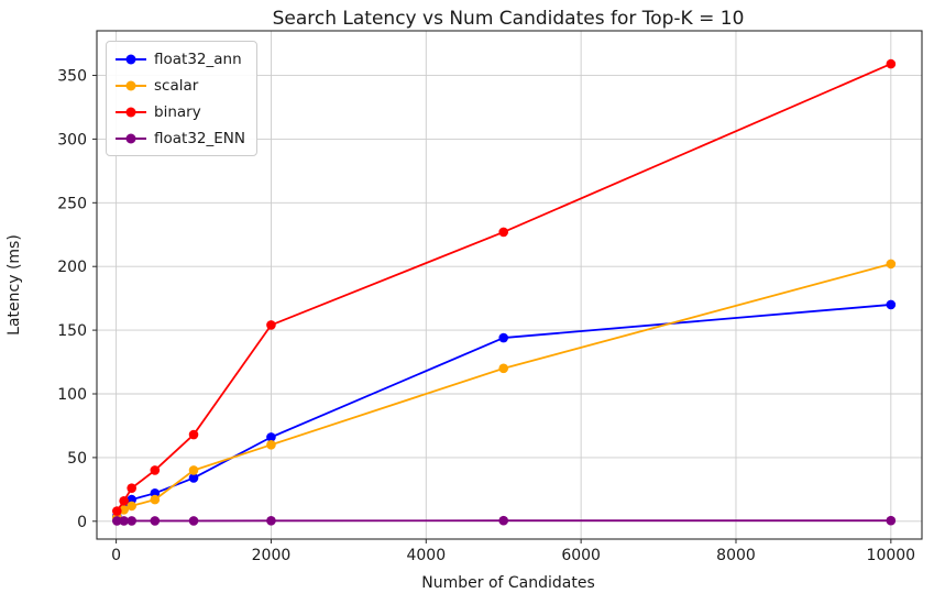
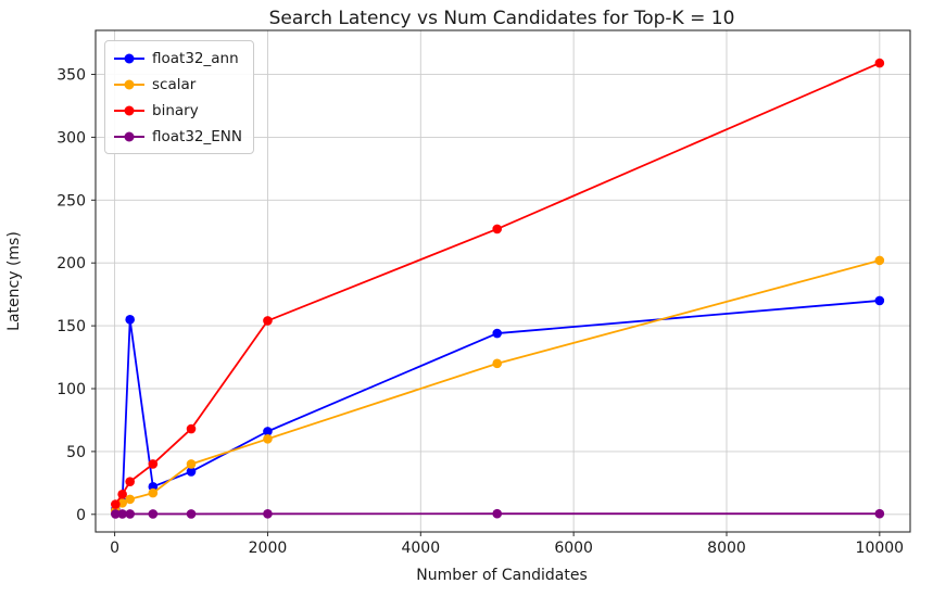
float32_ann/200: 17 -> 155
